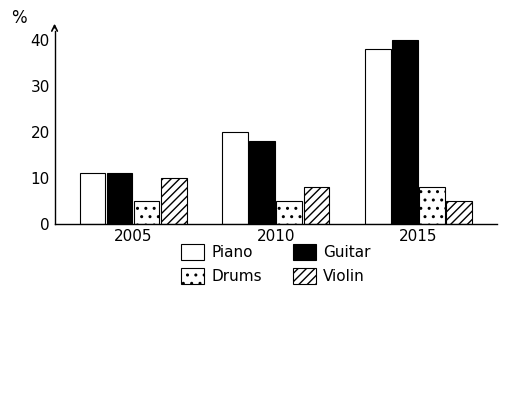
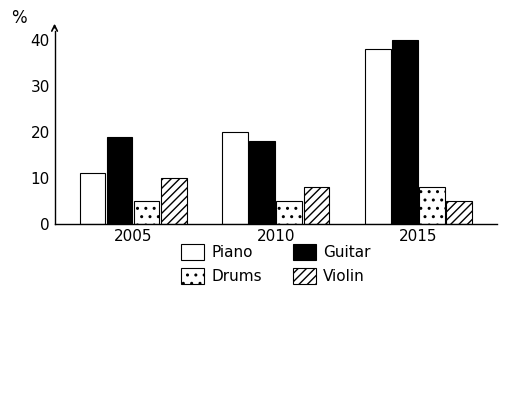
Guitar/2005: 11 -> 19
